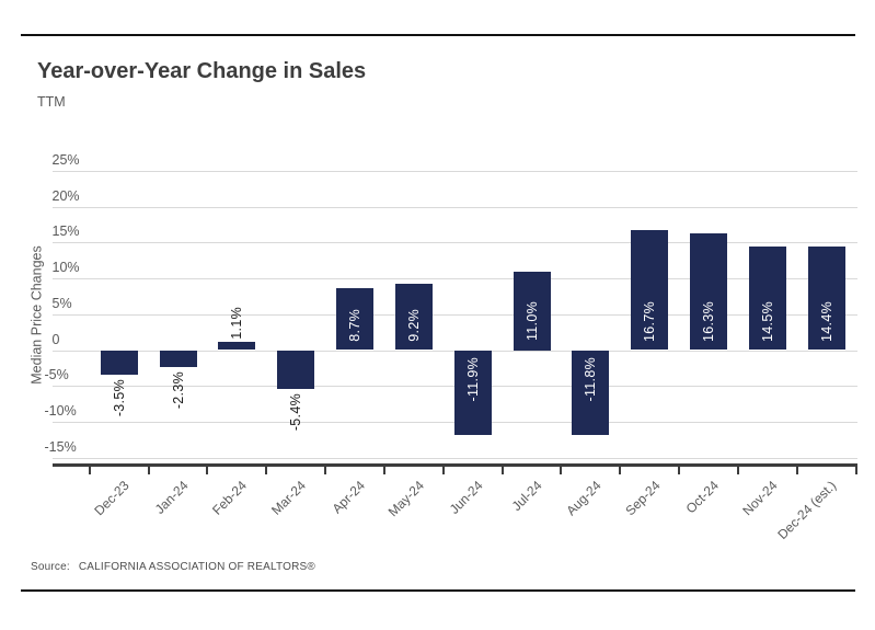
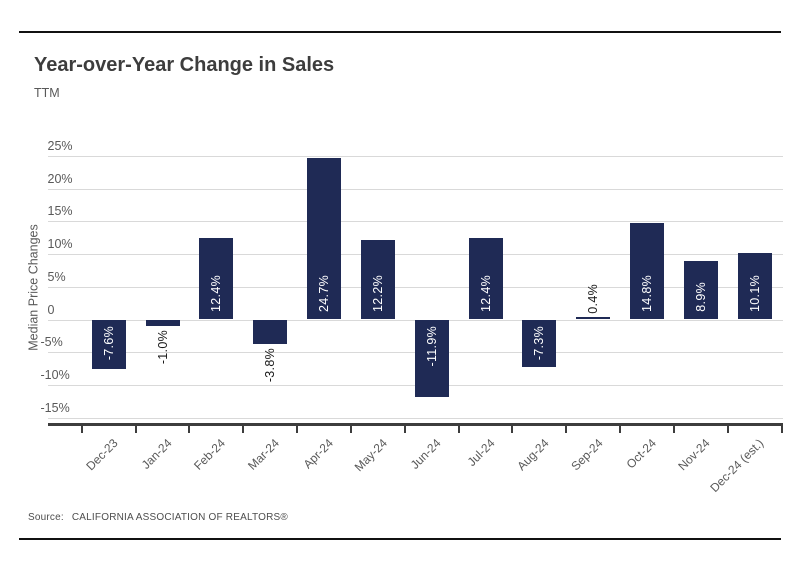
Dec-23: -3.5% -> -7.6%
Jan-24: -2.3% -> -1.0%
Feb-24: 1.1% -> 12.4%
Mar-24: -5.4% -> -3.8%
Apr-24: 8.7% -> 24.7%
May-24: 9.2% -> 12.2%
Jul-24: 11.0% -> 12.4%
Aug-24: -11.8% -> -7.3%
Sep-24: 16.7% -> 0.4%
Oct-24: 16.3% -> 14.8%
Nov-24: 14.5% -> 8.9%
Dec-24 (est.): 14.4% -> 10.1%
